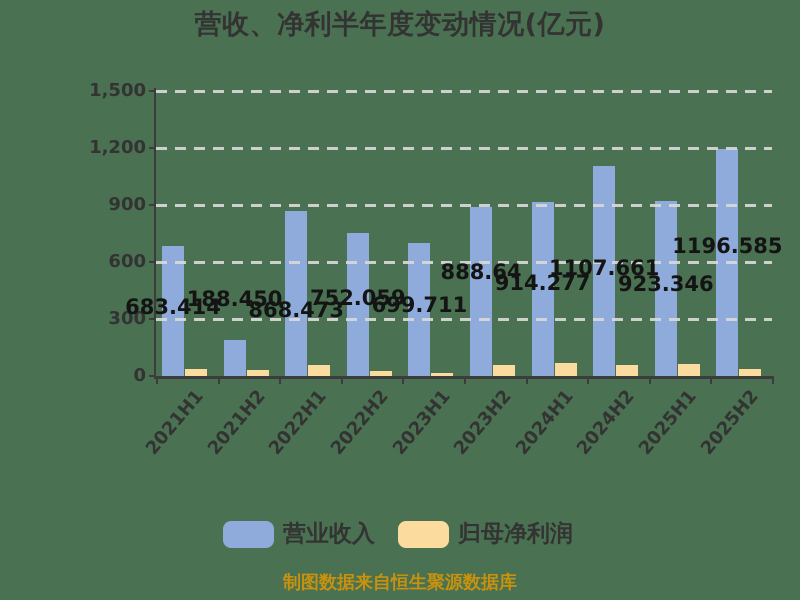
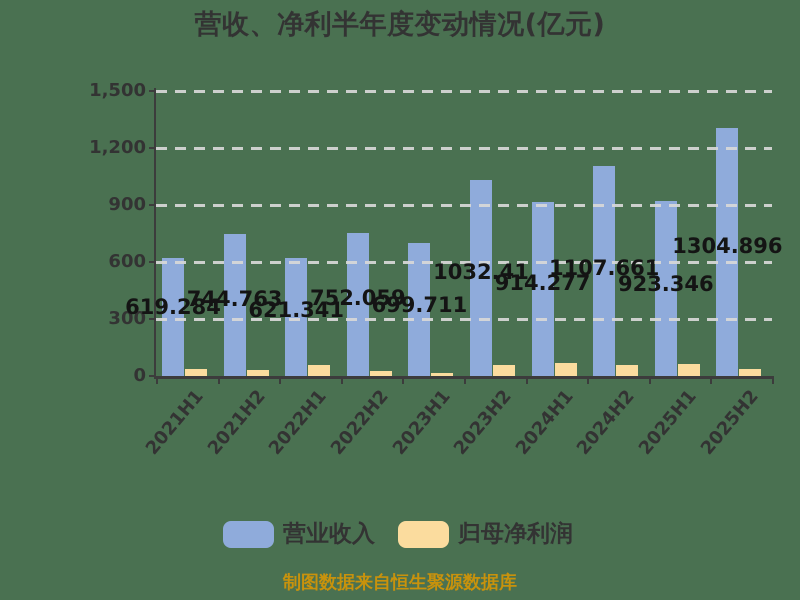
营业收入/2021H1: 683.414 -> 619.284
营业收入/2021H2: 188.450 -> 744.763
营业收入/2022H1: 868.473 -> 621.341
营业收入/2023H2: 888.64 -> 1032.41
营业收入/2025H2: 1196.585 -> 1304.896
